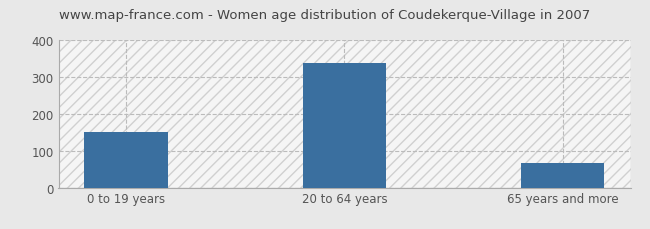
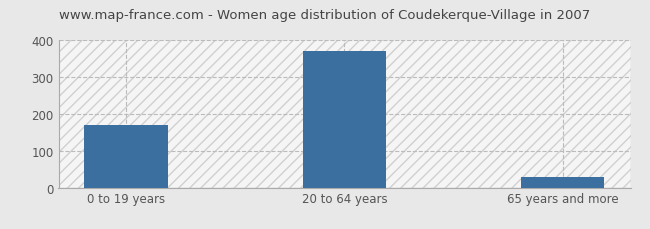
0 to 19 years: 150 -> 170
20 to 64 years: 338 -> 370
65 years and more: 68 -> 30
